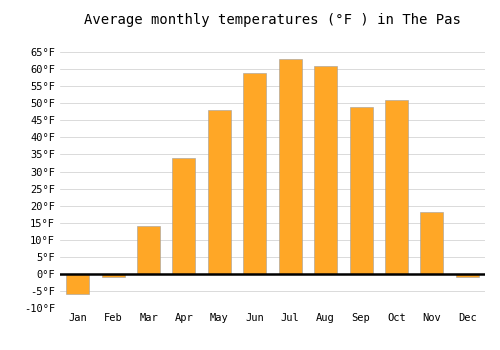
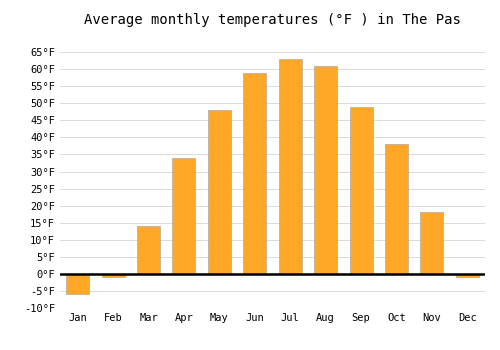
Oct: 51°F -> 38°F
